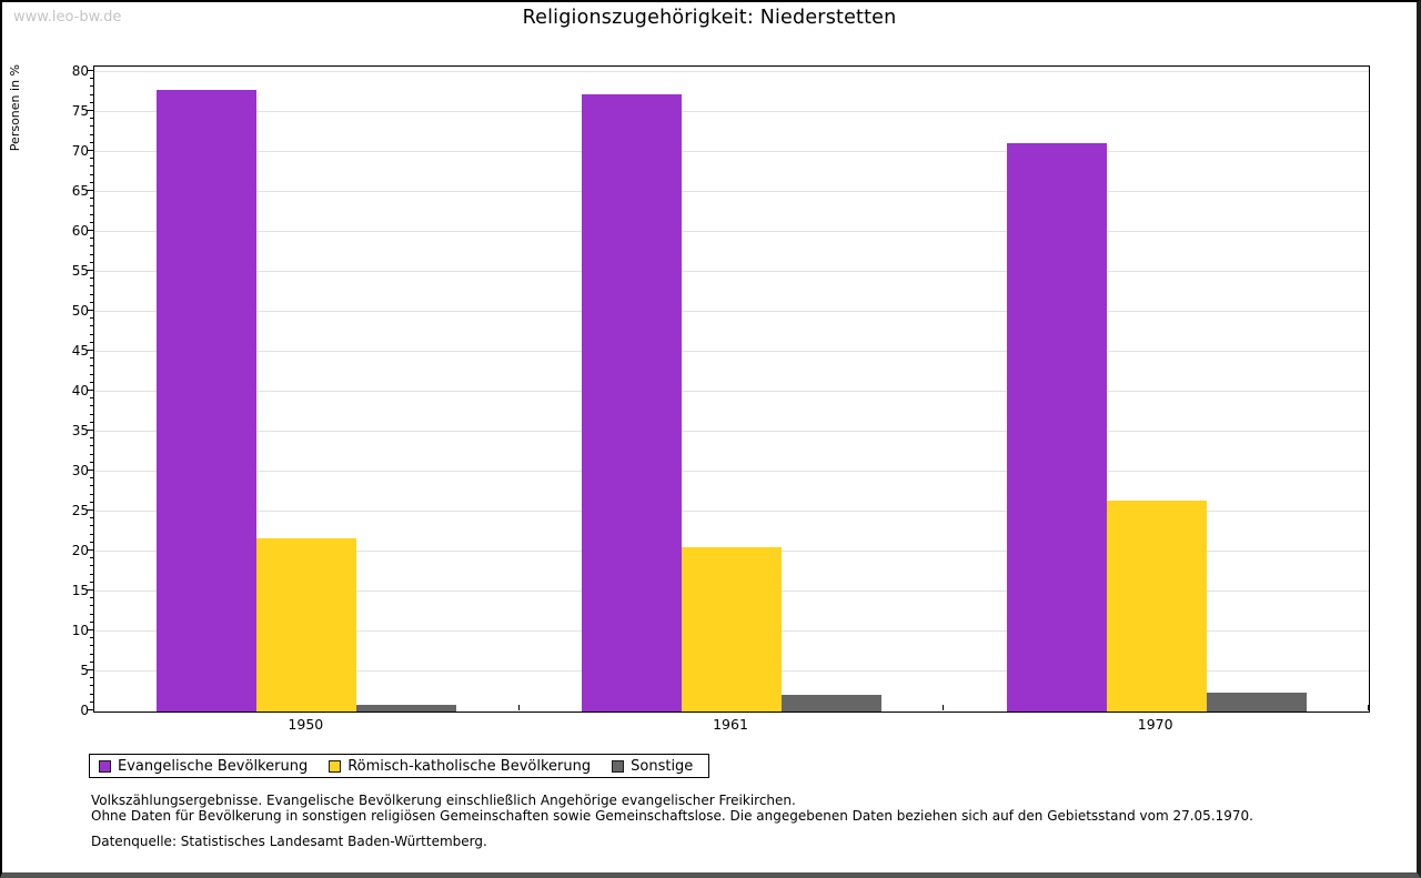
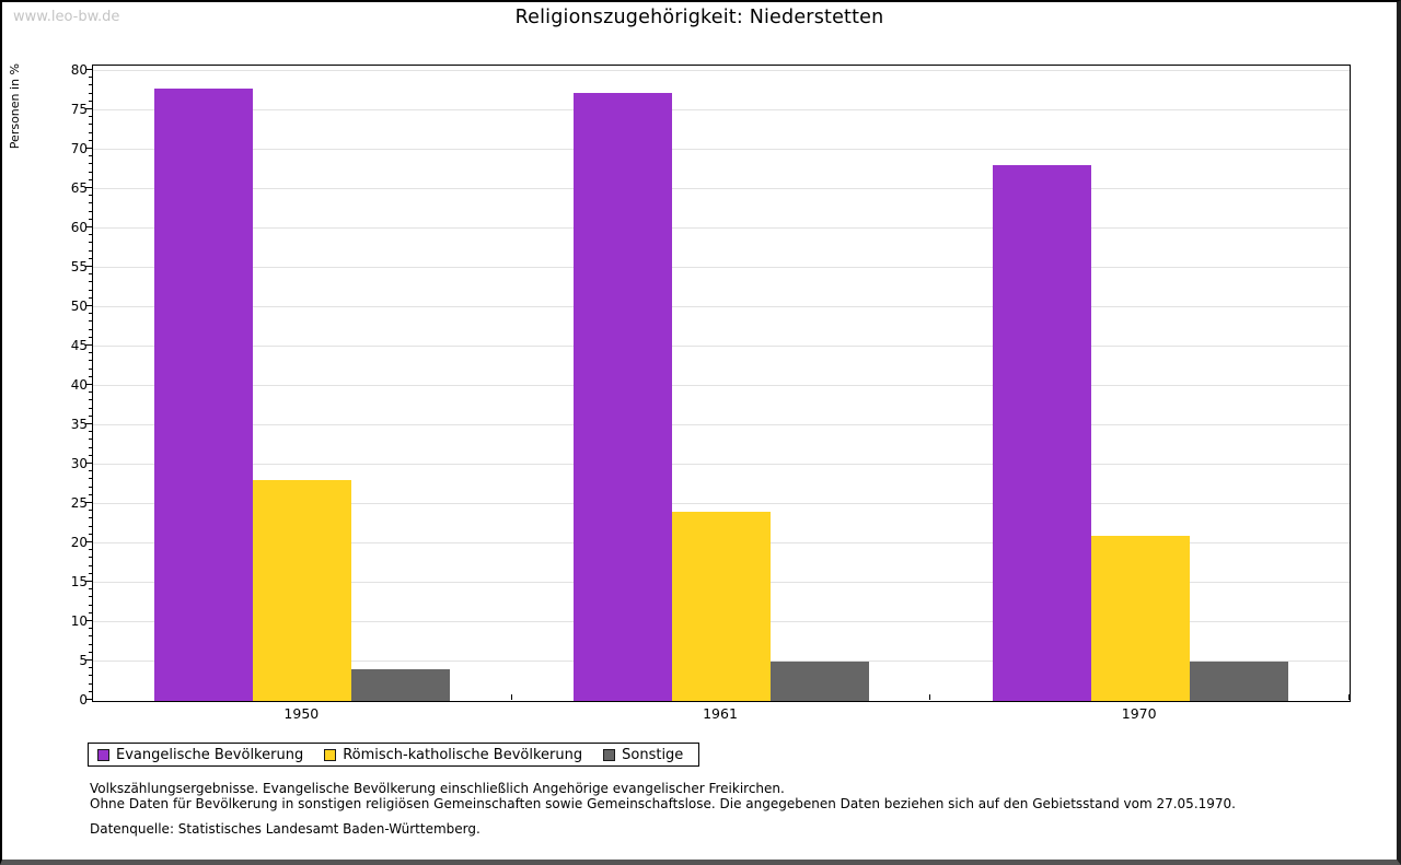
Römisch-katholische Bevölkerung/1950: 22 -> 28
Sonstige/1950: 1 -> 4
Römisch-katholische Bevölkerung/1961: 21 -> 24
Sonstige/1961: 2 -> 5
Evangelische Bevölkerung/1970: 71 -> 68
Römisch-katholische Bevölkerung/1970: 26 -> 21
Sonstige/1970: 2 -> 5
